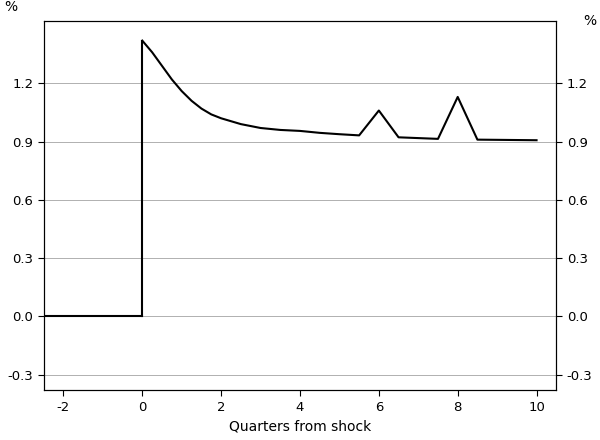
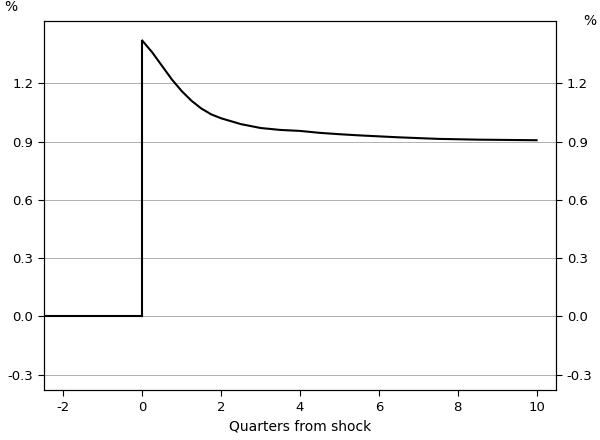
6: 1.06 -> 0.93
8: 1.13 -> 0.91
